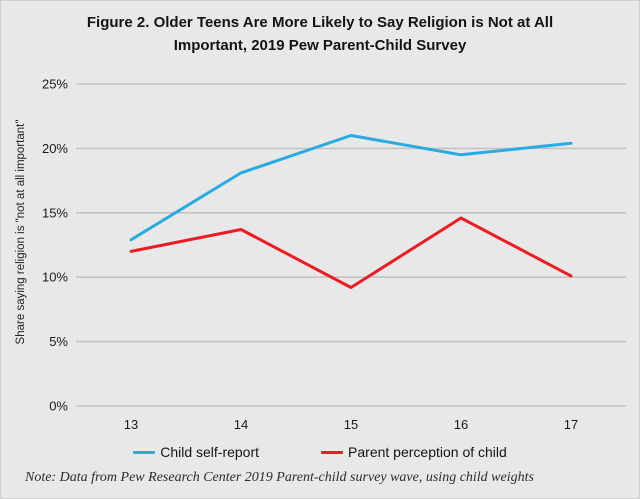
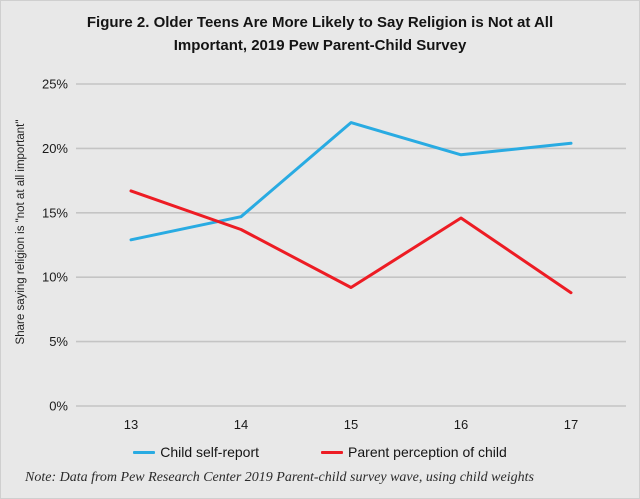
Parent perception of child/13: 12.0% -> 16.7%
Child self-report/14: 18.1% -> 14.7%
Child self-report/15: 21.0% -> 22.0%
Parent perception of child/17: 10.1% -> 8.8%
